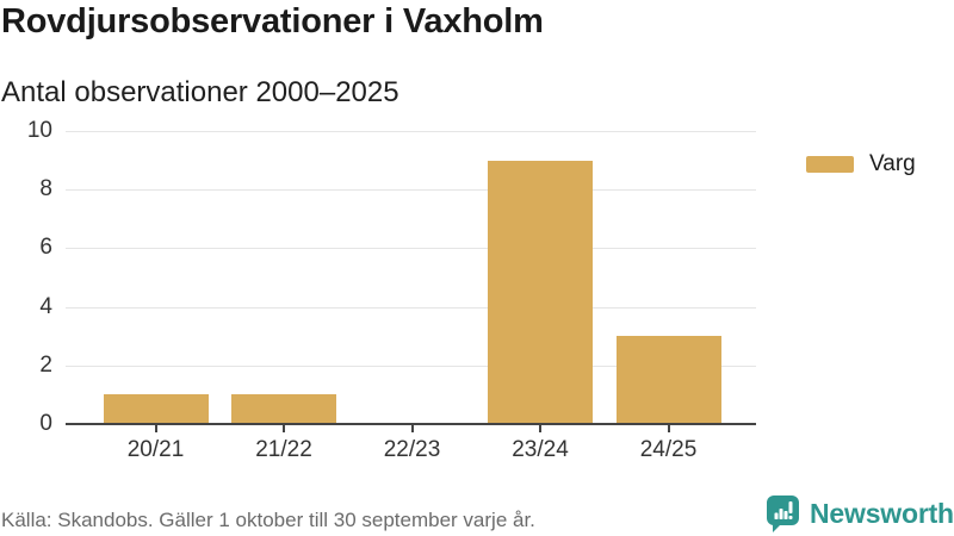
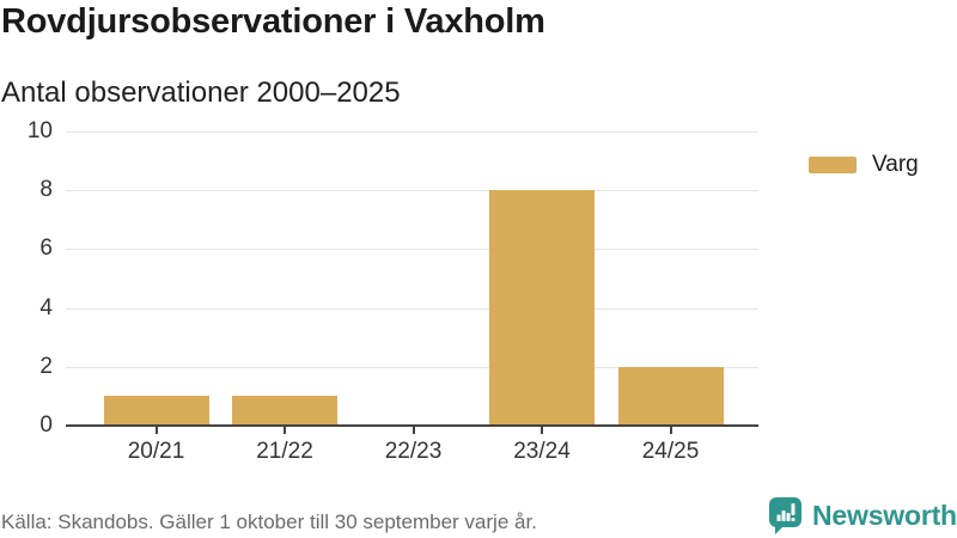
23/24: 9 -> 8
24/25: 3 -> 2
